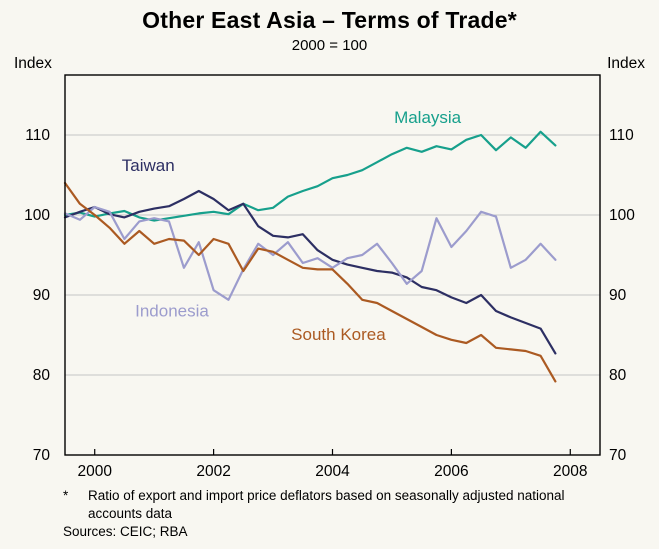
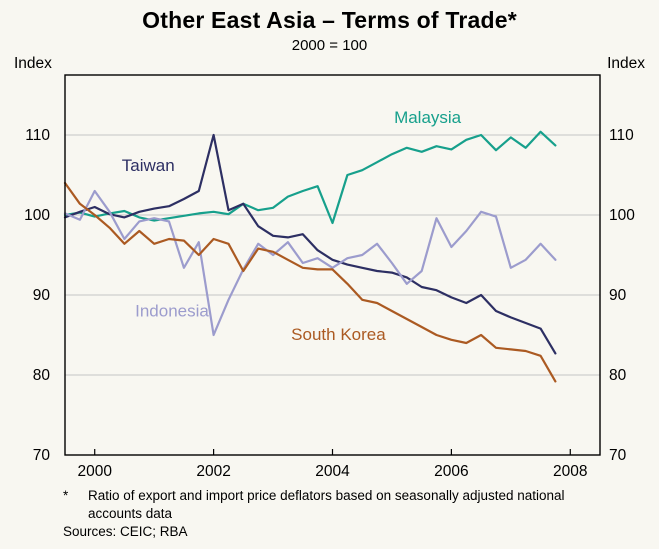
Indonesia/2000: 101 -> 103
Taiwan/2002: 102 -> 110
Indonesia/2002: 91 -> 85
Malaysia/2004: 105 -> 99
